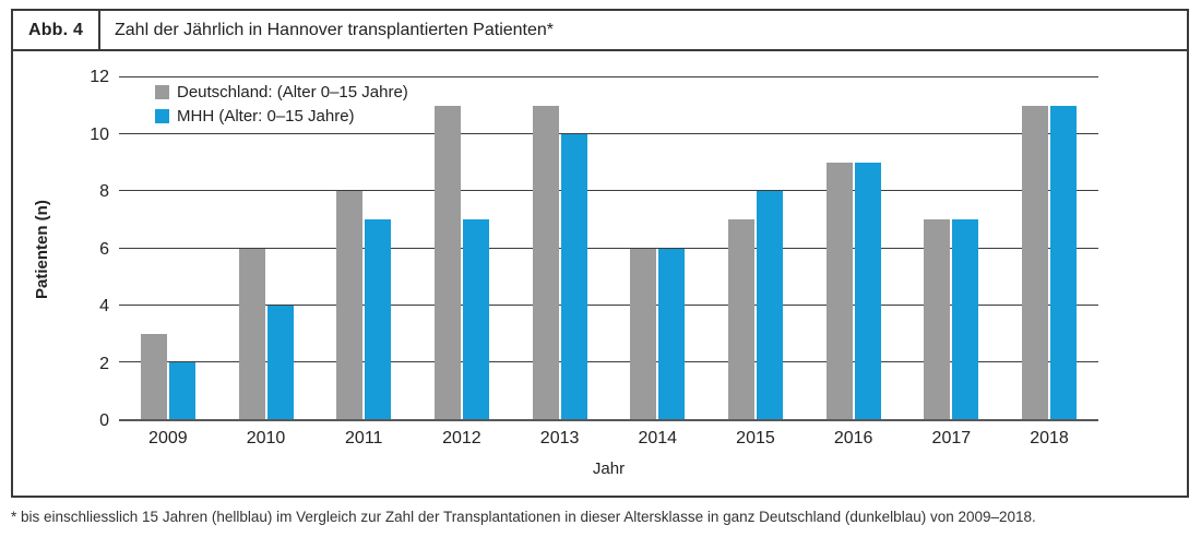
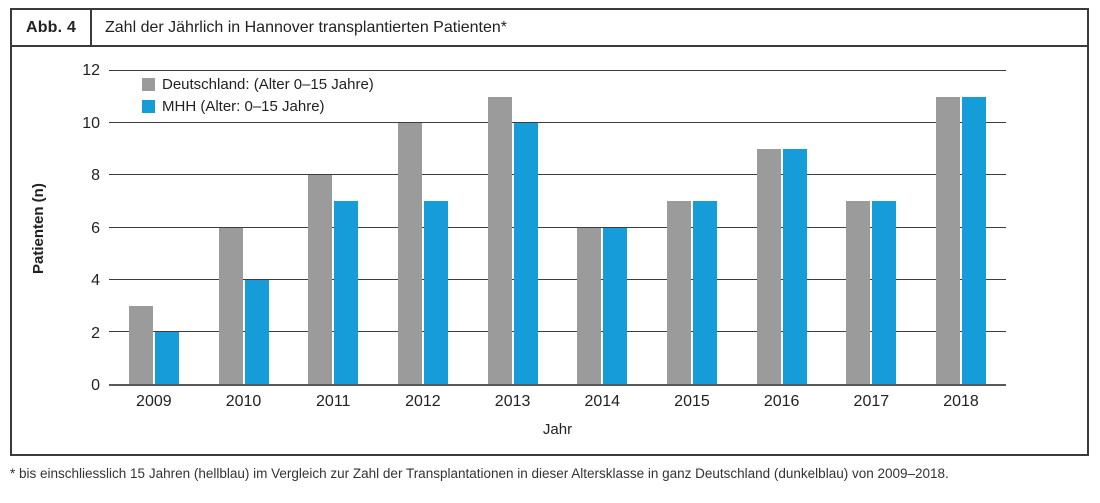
Deutschland: (Alter 0–15 Jahre)/2012: 11 -> 10
MHH (Alter: 0–15 Jahre)/2015: 8 -> 7
